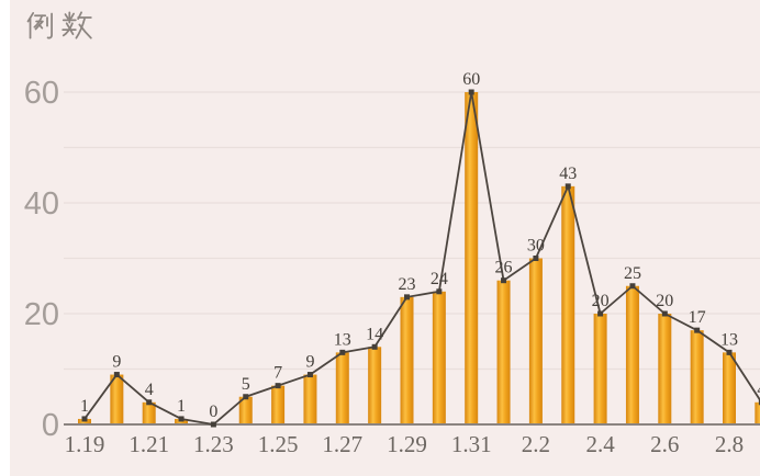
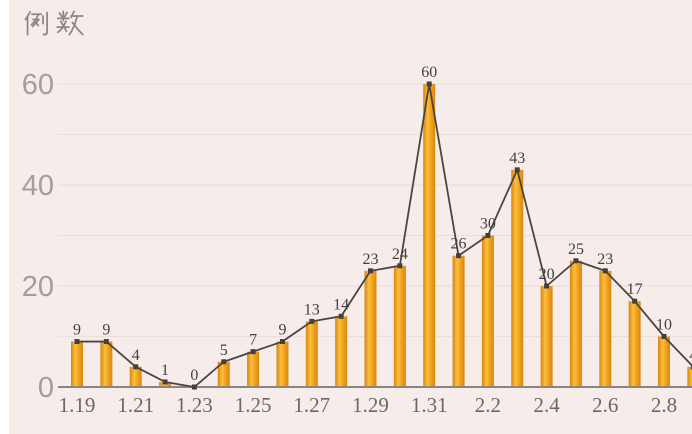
1.19: 1 -> 9
2.6: 20 -> 23
2.8: 13 -> 10
